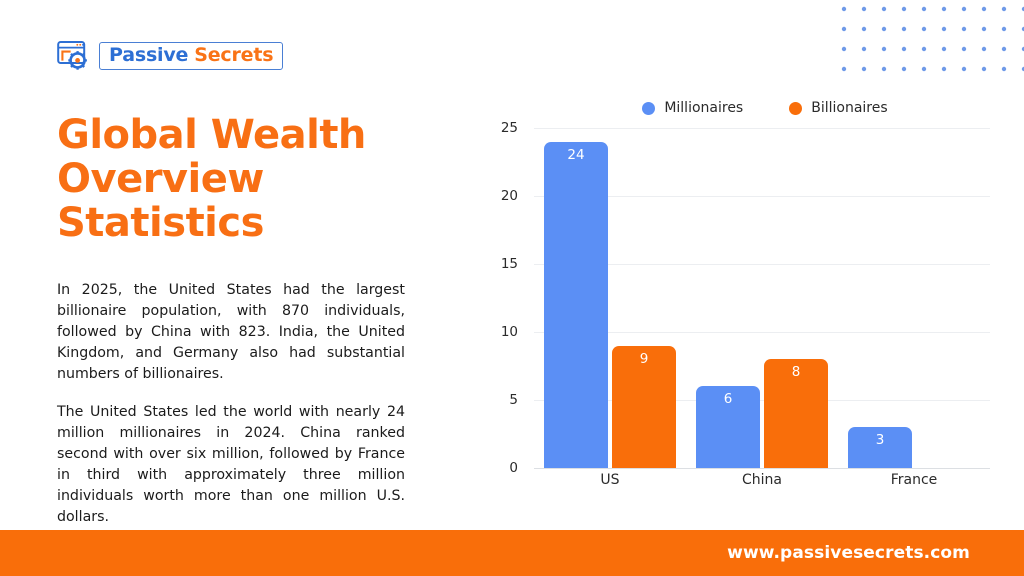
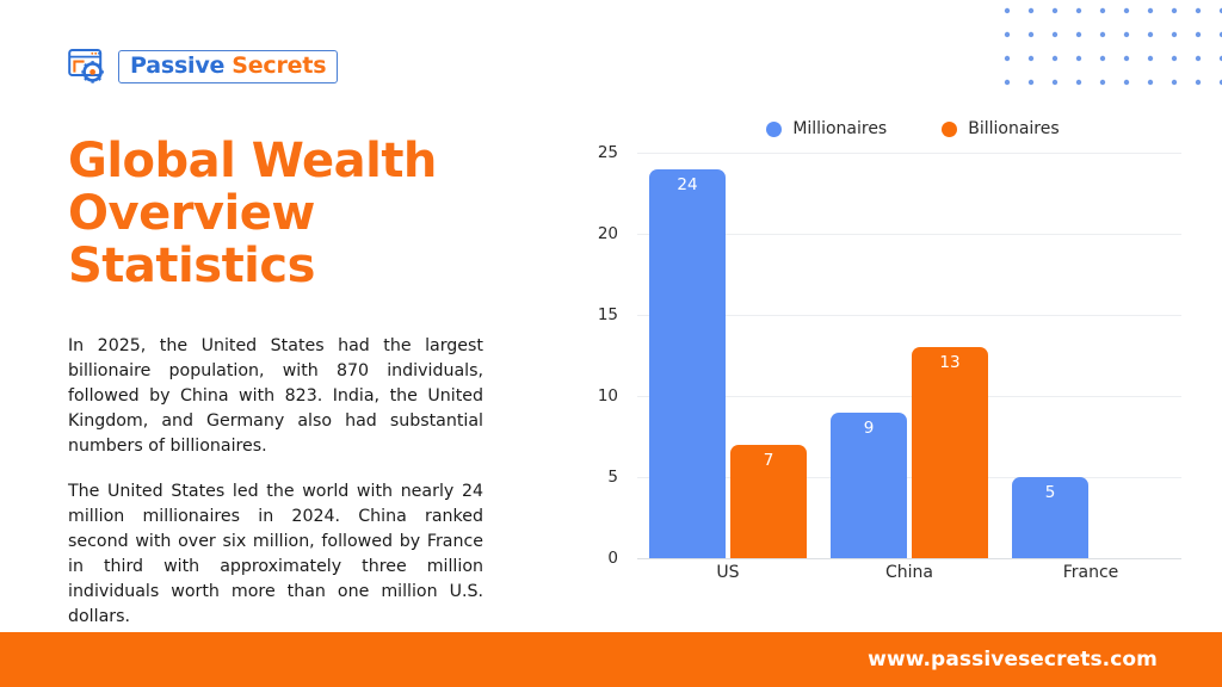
Billionaires/US: 9 -> 7
Millionaires/China: 6 -> 9
Billionaires/China: 8 -> 13
Millionaires/France: 3 -> 5
